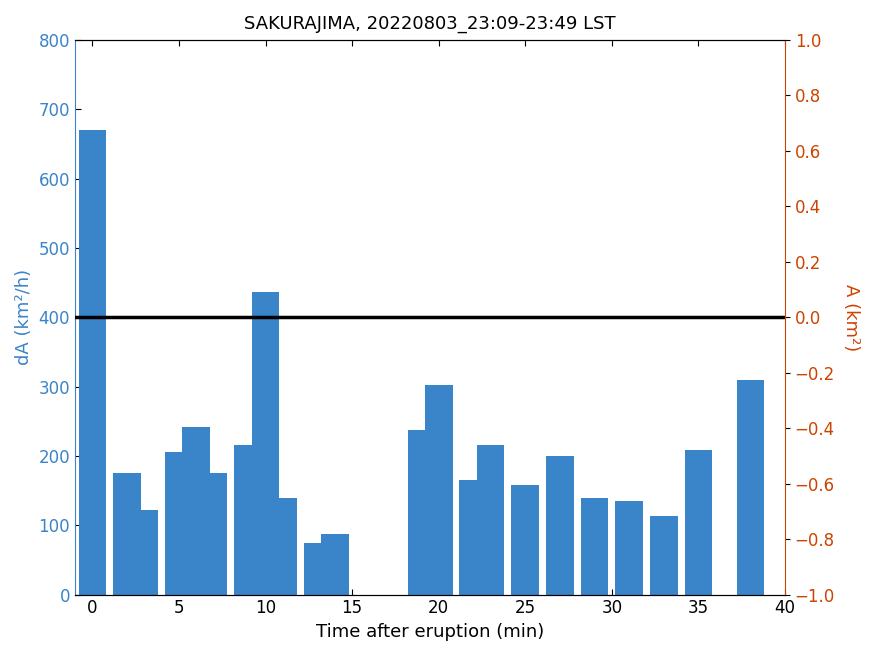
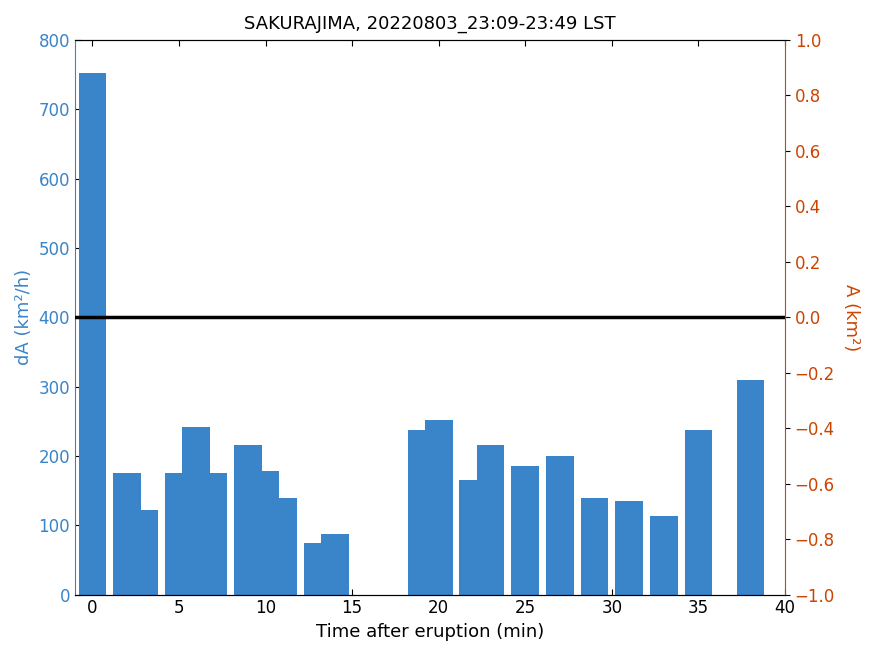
0: 670 -> 752
5: 206 -> 176
10: 436 -> 178
20: 302 -> 252
25: 158 -> 185
35: 208 -> 238
